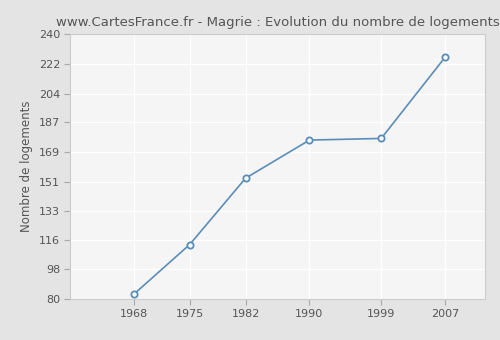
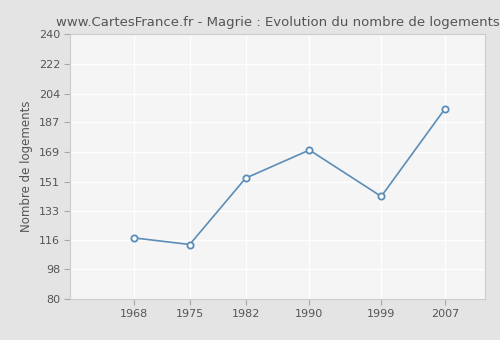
1968: 83 -> 117
1990: 176 -> 170
1999: 177 -> 142
2007: 226 -> 195
